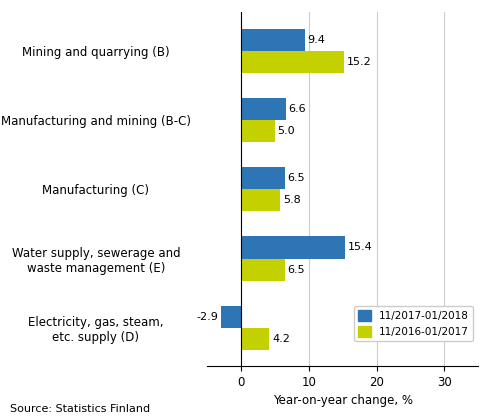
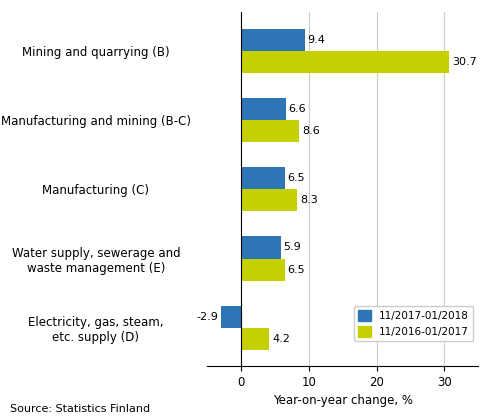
11/2016-01/2017/Mining and quarrying (B): 15.2 -> 30.7
11/2016-01/2017/Manufacturing and mining (B-C): 5.0 -> 8.6
11/2016-01/2017/Manufacturing (C): 5.8 -> 8.3
11/2017-01/2018/Water supply, sewerage and waste management (E): 15.4 -> 5.9
